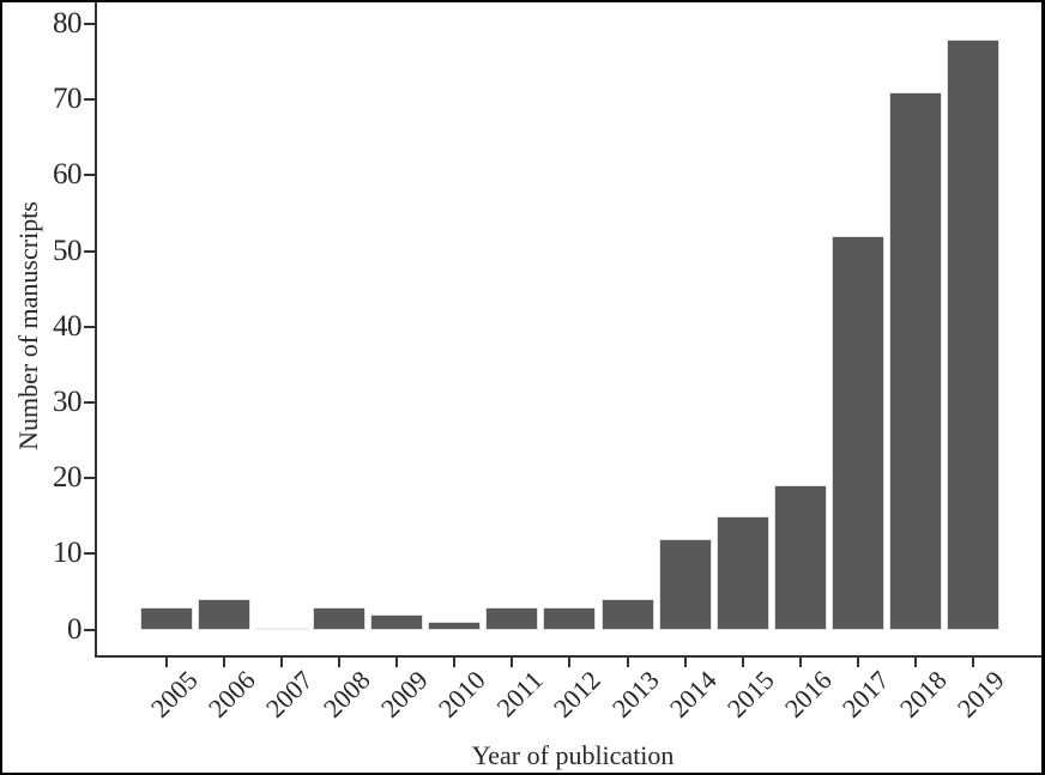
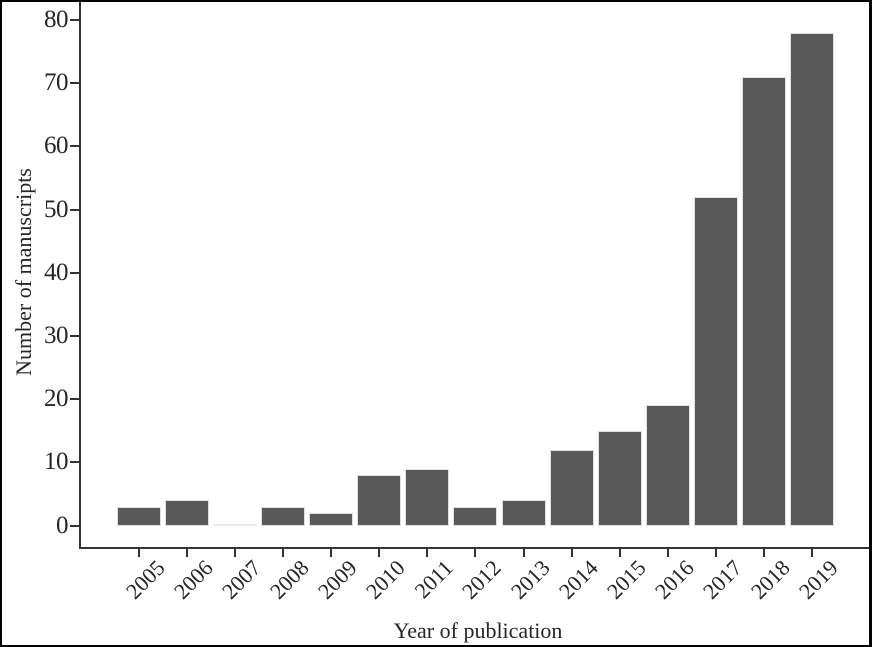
2010: 1 -> 8
2011: 3 -> 9
